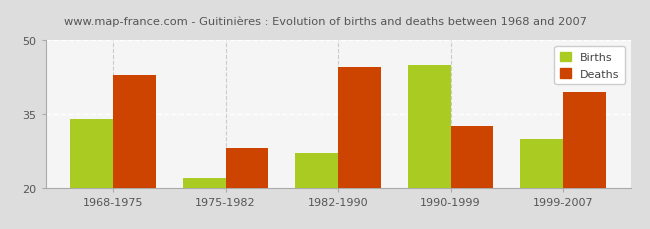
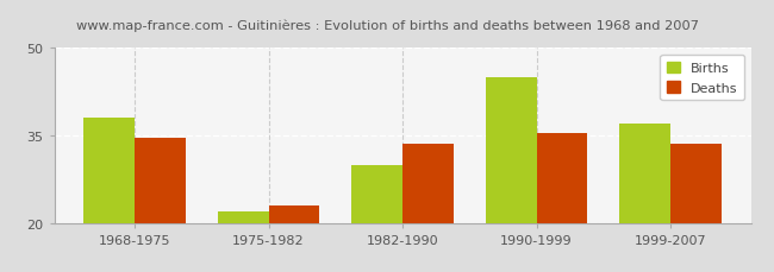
Births/1968-1975: 34 -> 38
Deaths/1968-1975: 43.0 -> 34.5
Deaths/1975-1982: 28.0 -> 23.0
Births/1982-1990: 27 -> 30
Deaths/1982-1990: 44.5 -> 33.5
Deaths/1990-1999: 32.5 -> 35.5
Births/1999-2007: 30 -> 37
Deaths/1999-2007: 39.5 -> 33.5
